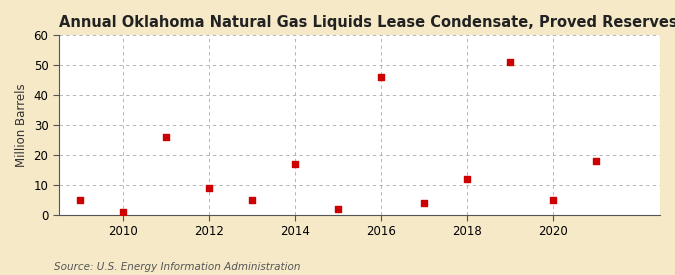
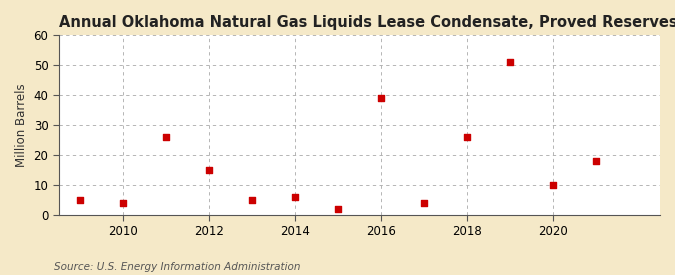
2010: 1 -> 4
2012: 9 -> 15
2014: 17 -> 6
2016: 46 -> 39
2018: 12 -> 26
2020: 5 -> 10
